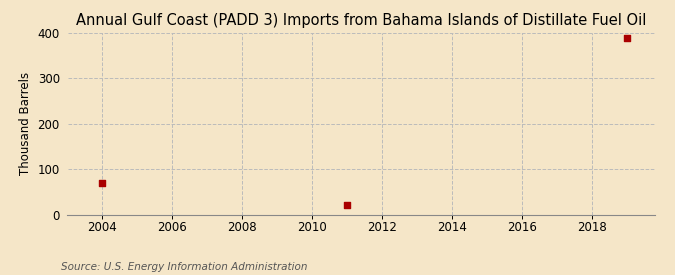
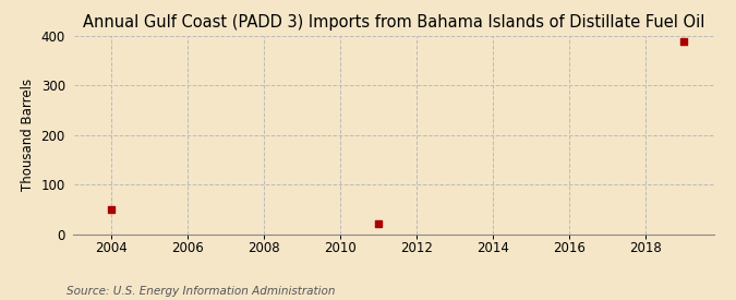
2004: 70 -> 50
